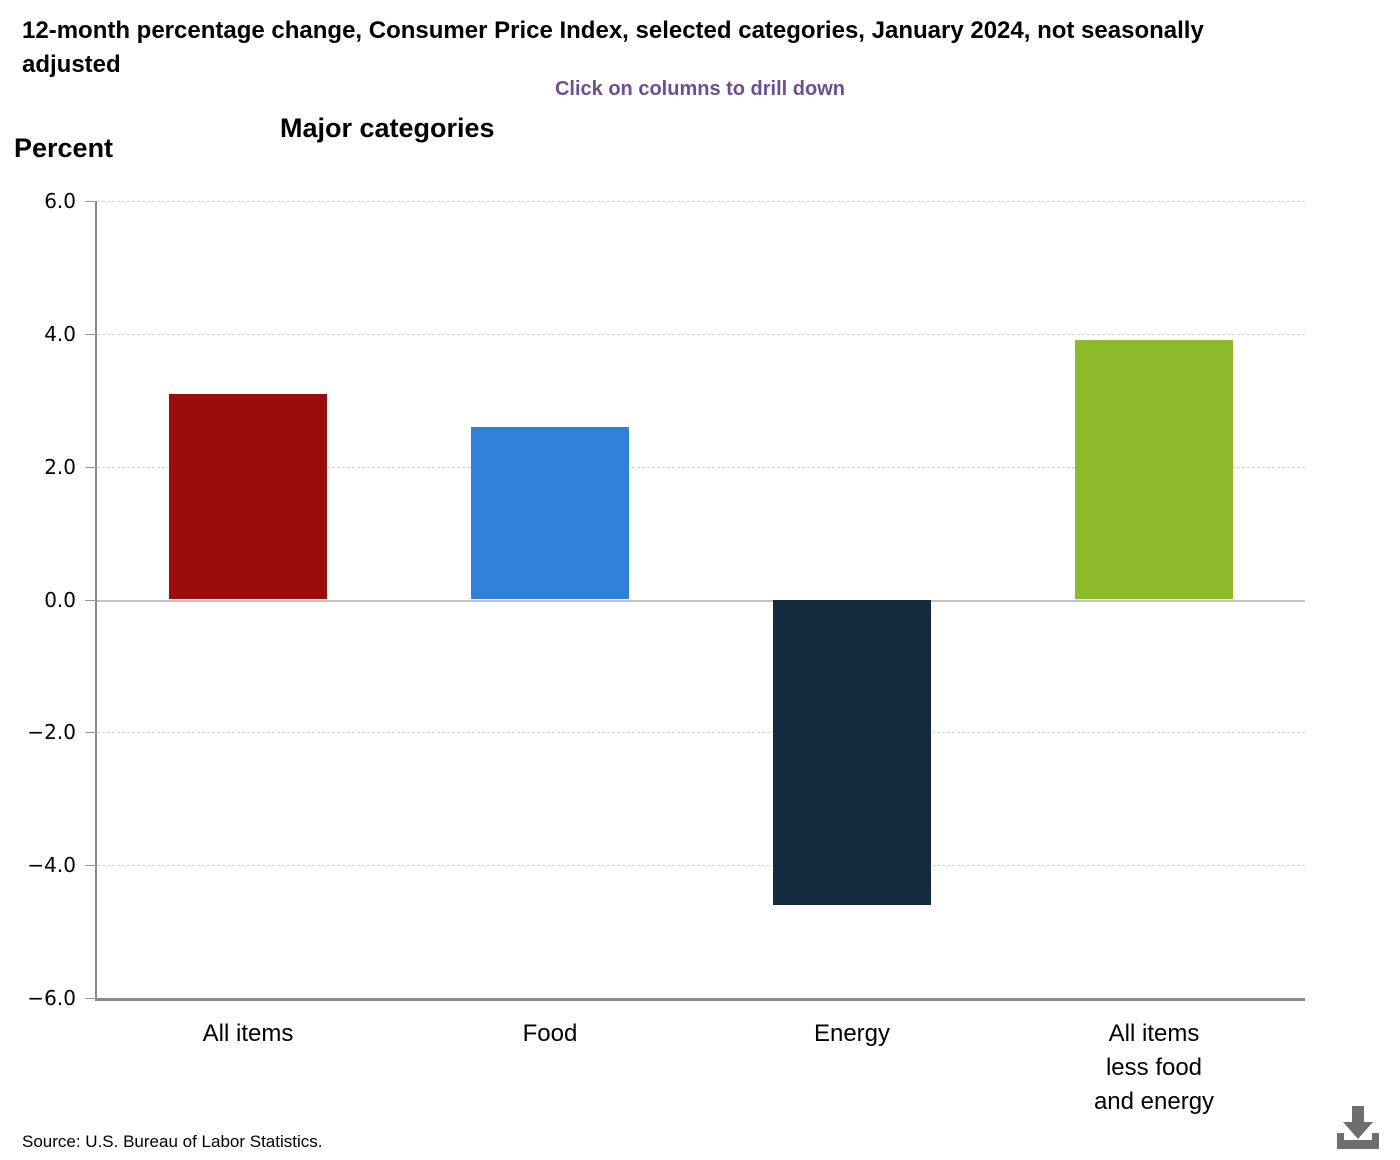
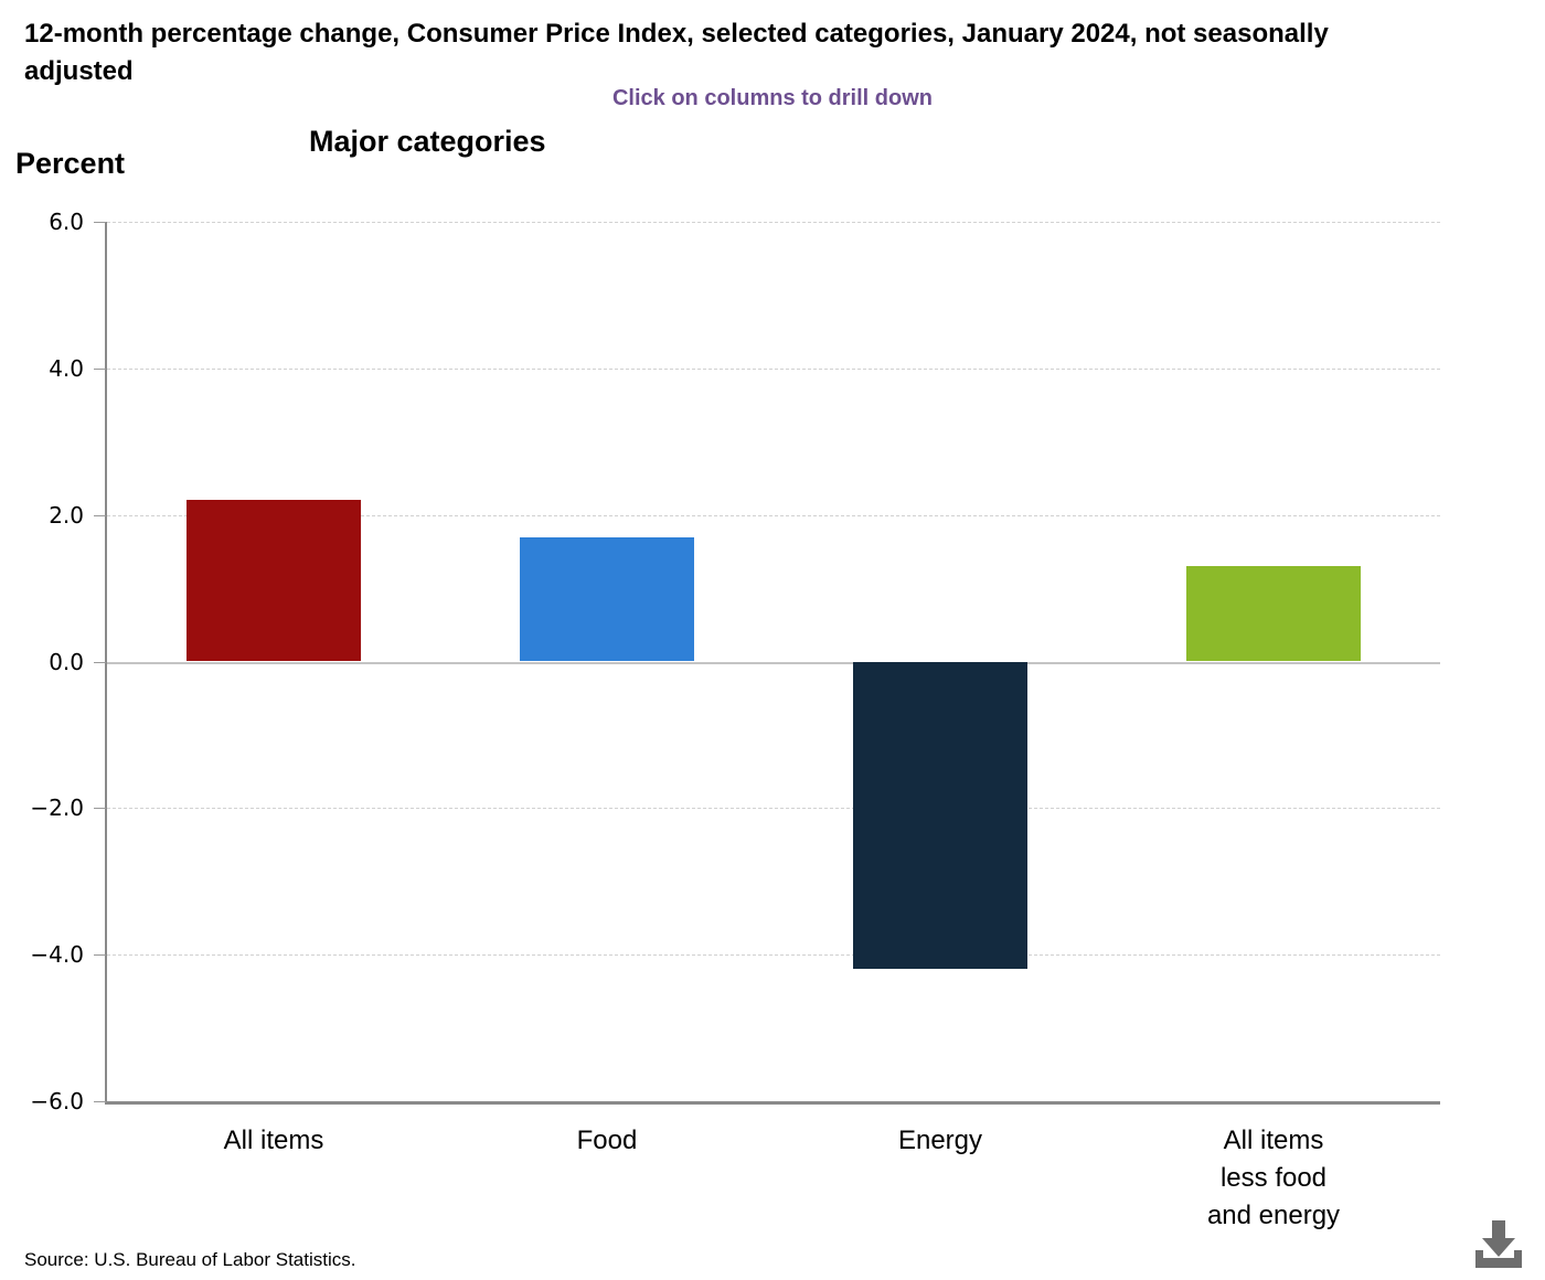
All items: 3.1 -> 2.2
Food: 2.6 -> 1.7
Energy: -4.6 -> -4.2
All items less food and energy: 3.9 -> 1.3
